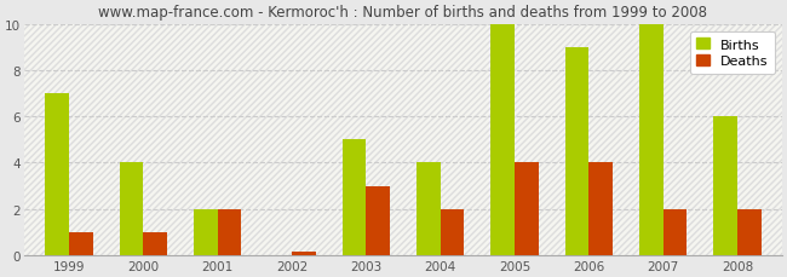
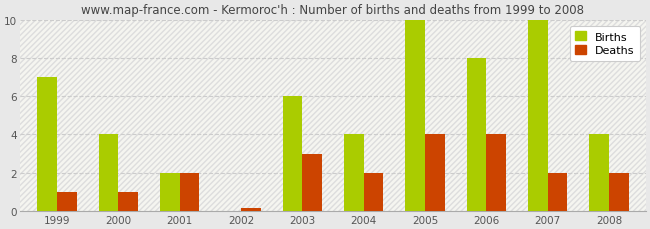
Births/2003: 5 -> 6
Births/2006: 9 -> 8
Births/2008: 6 -> 4
